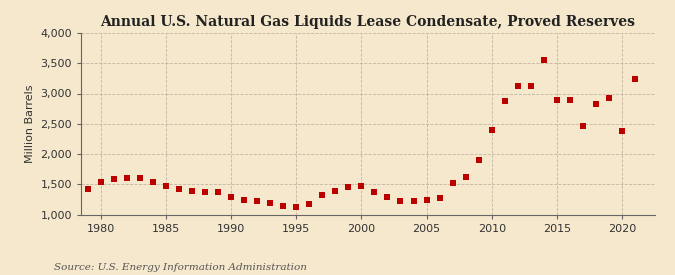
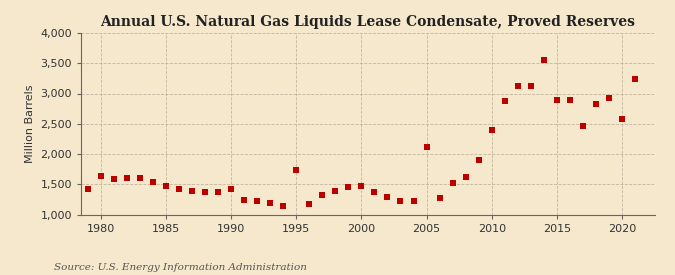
1980: 1,530 -> 1,640
1990: 1,290 -> 1,420
1995: 1,120 -> 1,740
2005: 1,240 -> 2,120
2020: 2,380 -> 2,580
